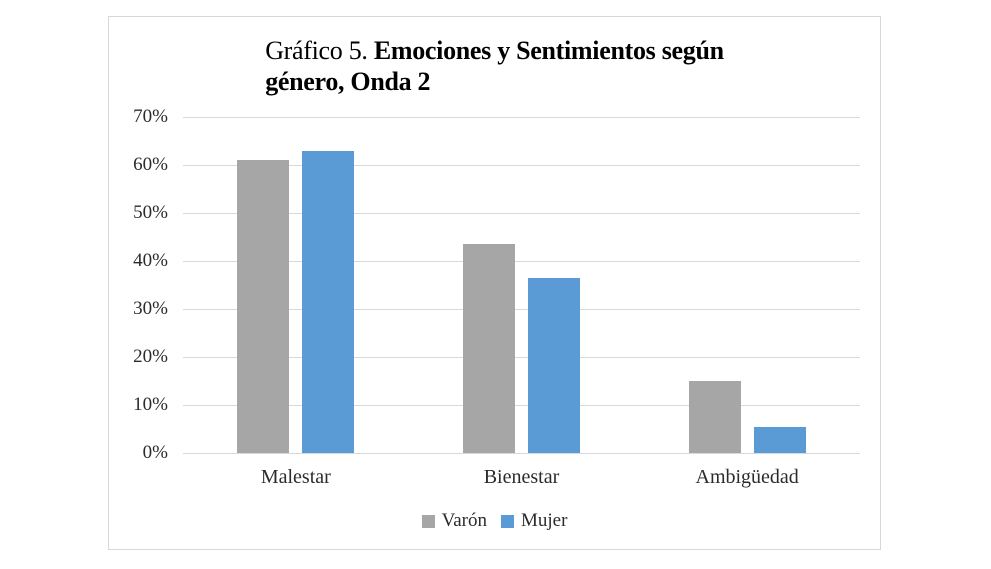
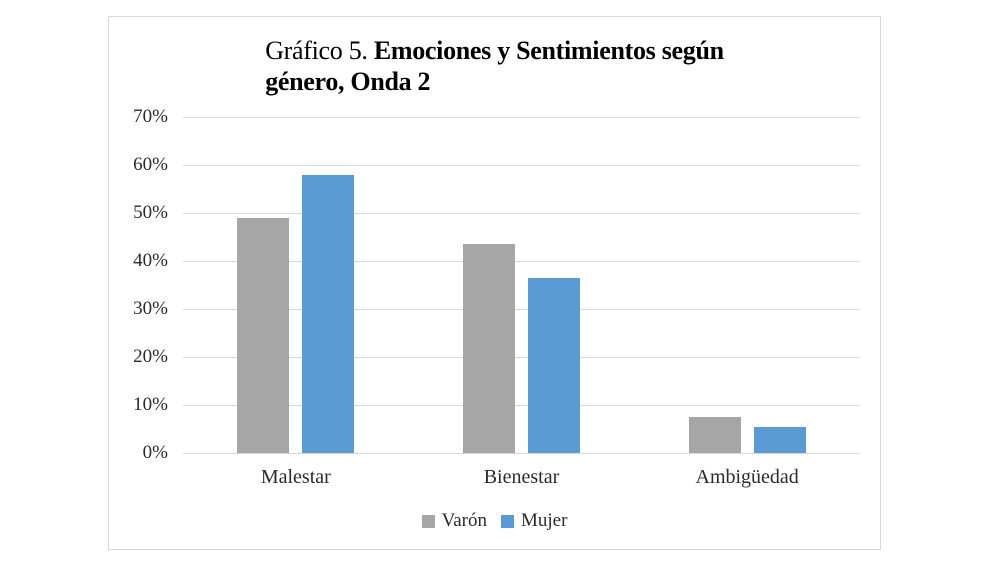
Varón/Malestar: 61% -> 49%
Mujer/Malestar: 63% -> 58%
Varón/Ambigüedad: 15% -> 8%
